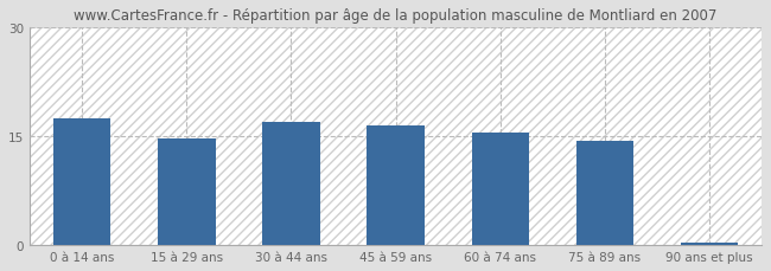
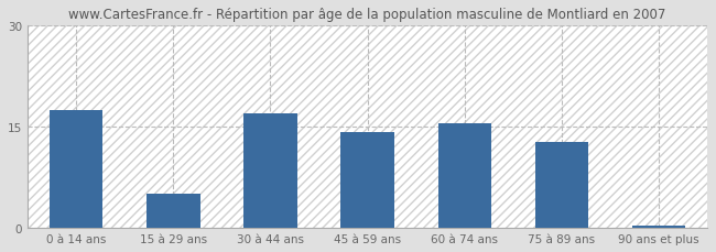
15 à 29 ans: 14.7 -> 5.0
45 à 59 ans: 16.5 -> 14.2
75 à 89 ans: 14.3 -> 12.8
